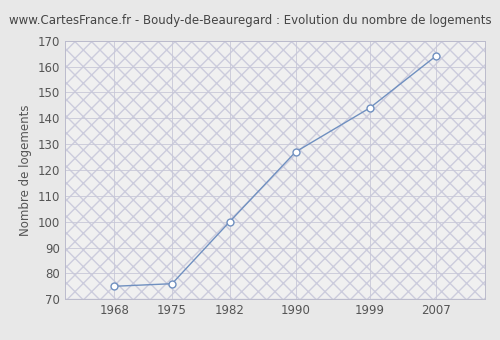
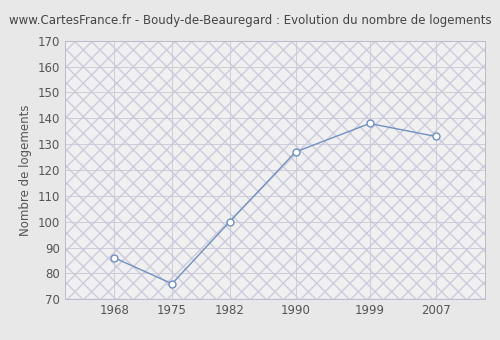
1968: 75 -> 86
1999: 144 -> 138
2007: 164 -> 133
